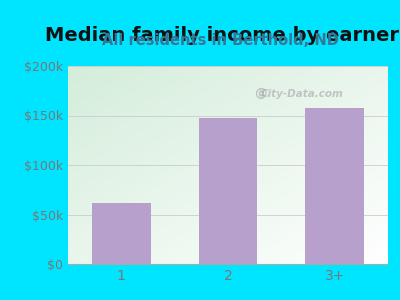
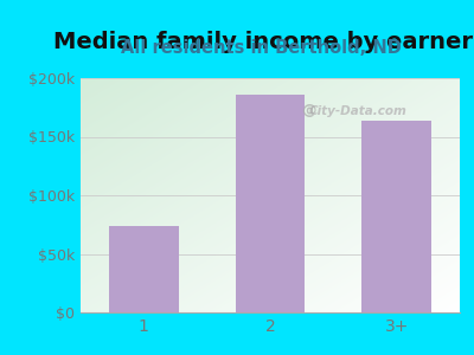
1: $62k -> $74k
2: $147k -> $186k
3+: $158k -> $164k
